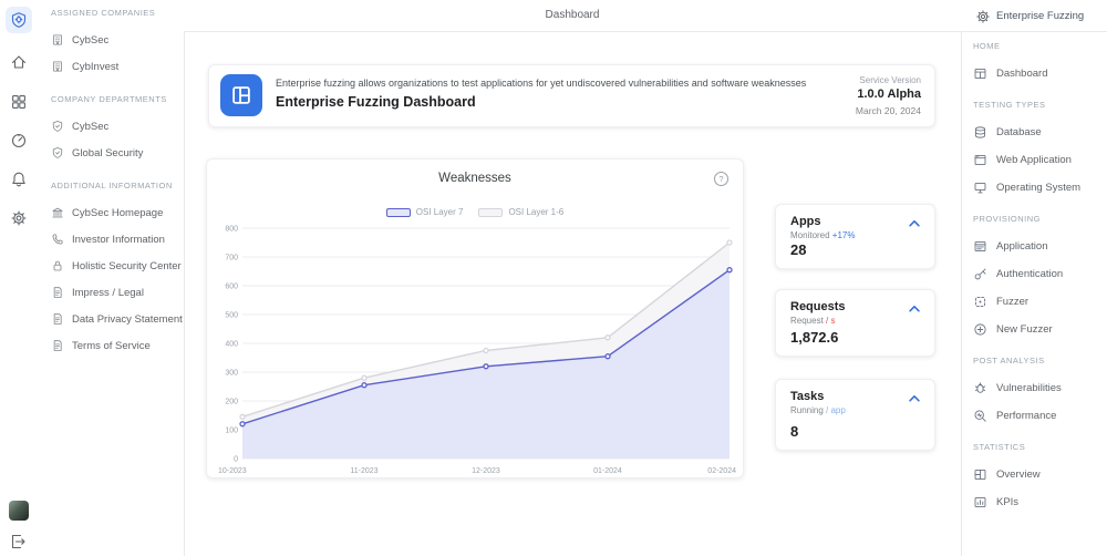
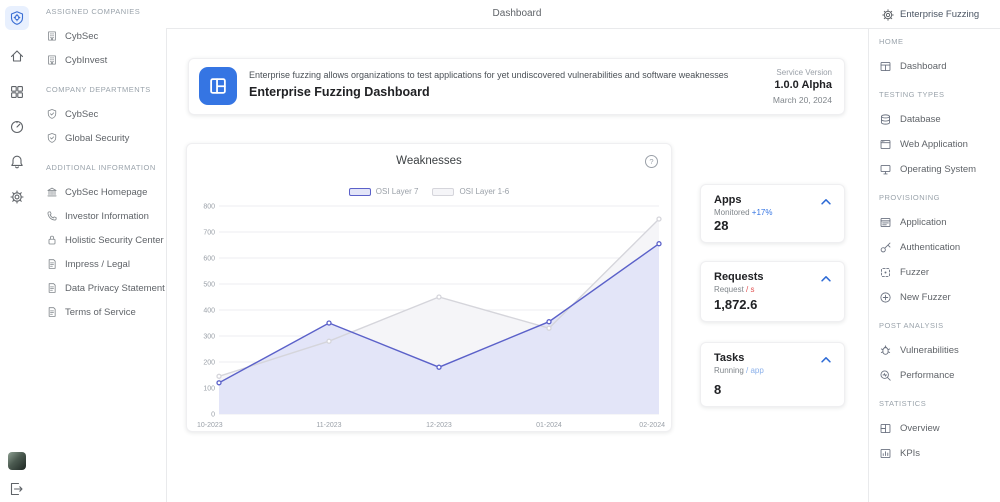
OSI Layer 7/11-2023: 260 -> 350
OSI Layer 7/12-2023: 320 -> 180
OSI Layer 1-6/12-2023: 380 -> 450
OSI Layer 1-6/01-2024: 420 -> 330
